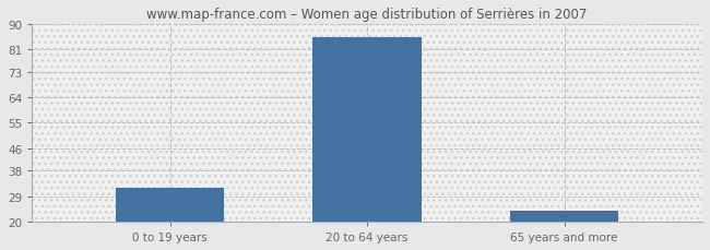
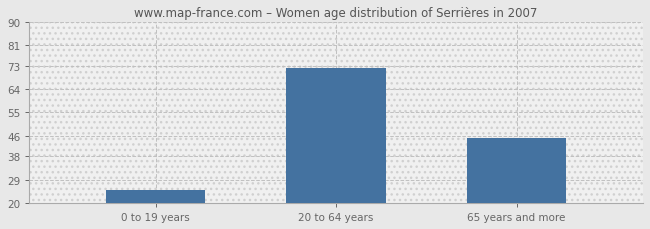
0 to 19 years: 32 -> 25
20 to 64 years: 85 -> 72
65 years and more: 24 -> 45
